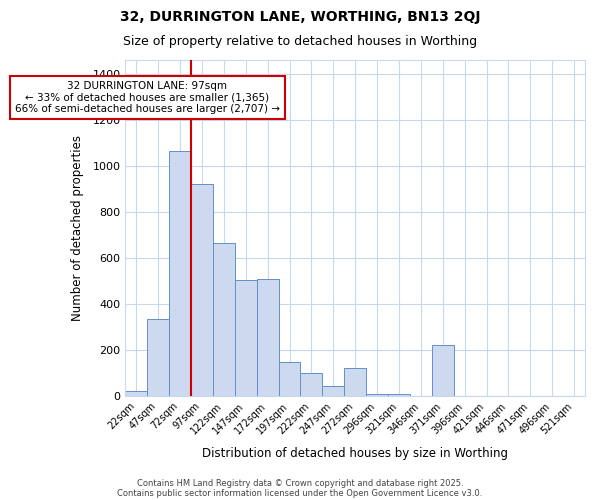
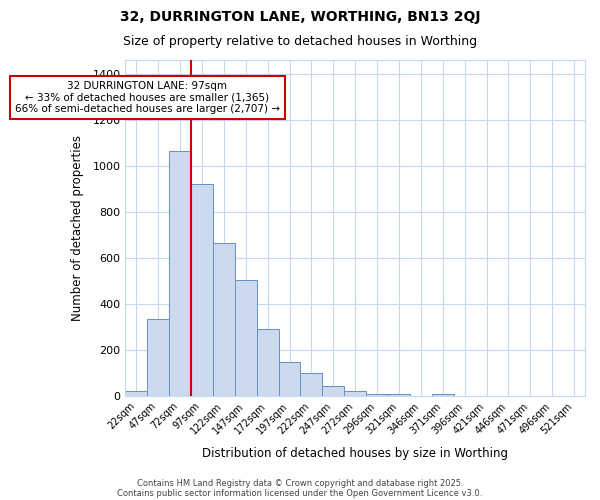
172sqm: 510 -> 290
272sqm: 120 -> 22
371sqm: 220 -> 10
